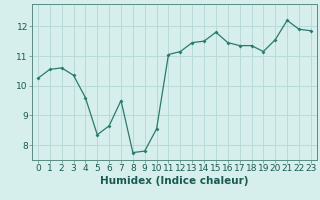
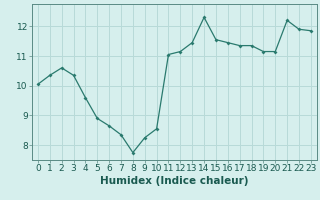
0: 10.25 -> 10.05
1: 10.55 -> 10.35
5: 8.35 -> 8.90
7: 9.50 -> 8.35
9: 7.80 -> 8.25
14: 11.50 -> 12.30
15: 11.80 -> 11.55
20: 11.55 -> 11.15
